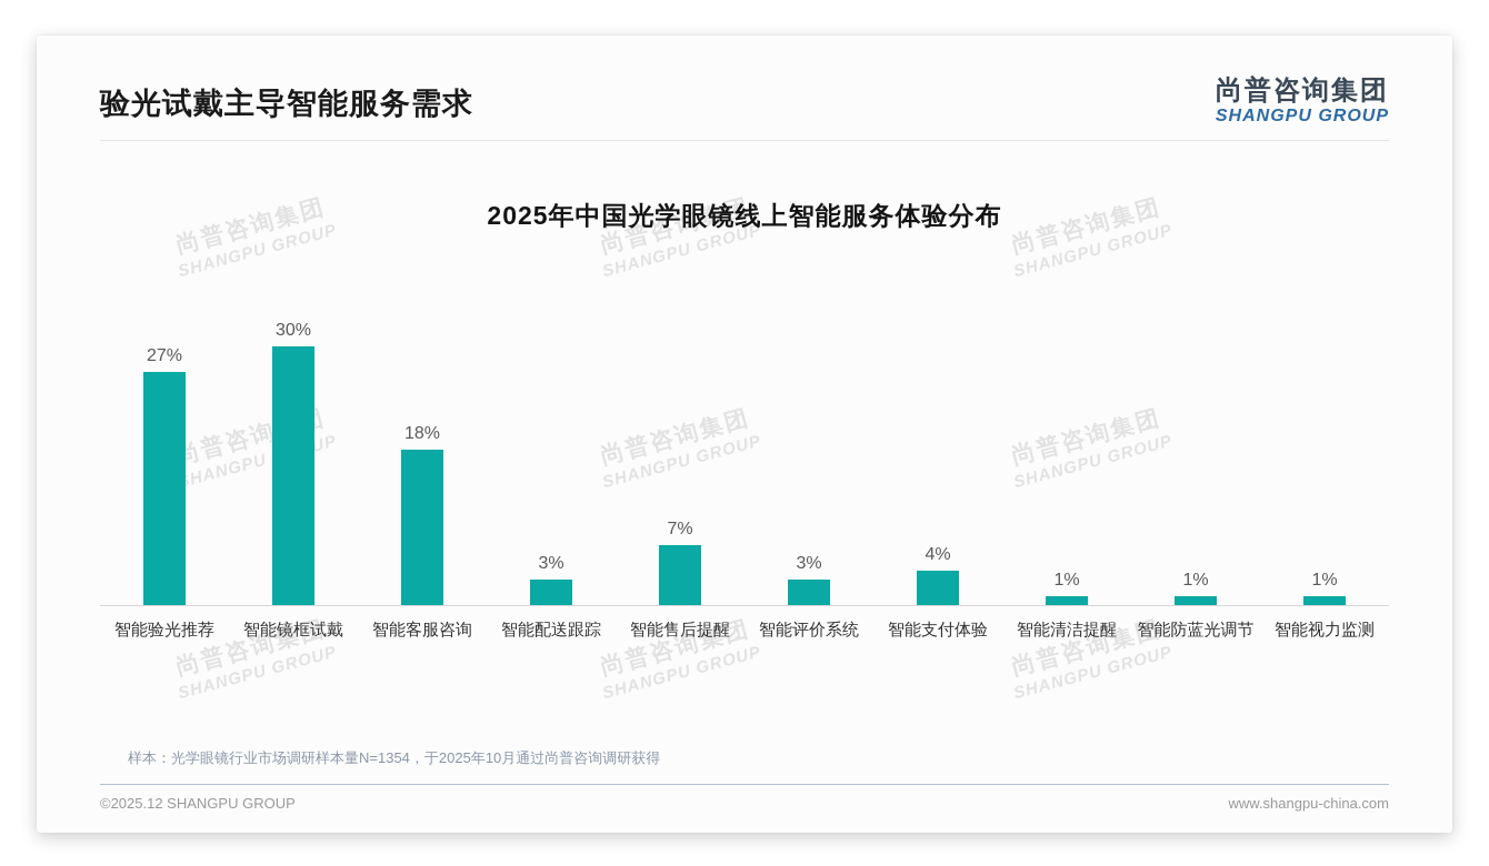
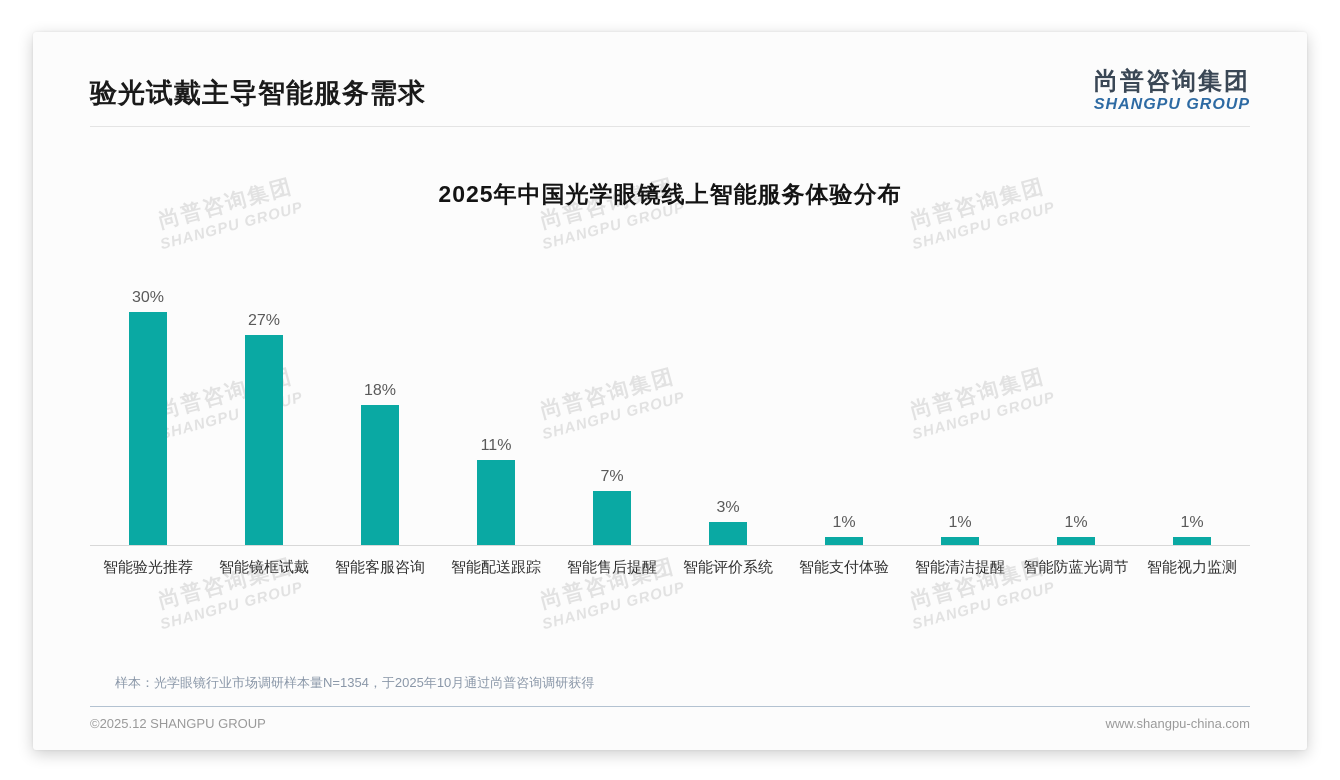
智能验光推荐: 27% -> 30%
智能镜框试戴: 30% -> 27%
智能配送跟踪: 3% -> 11%
智能支付体验: 4% -> 1%
